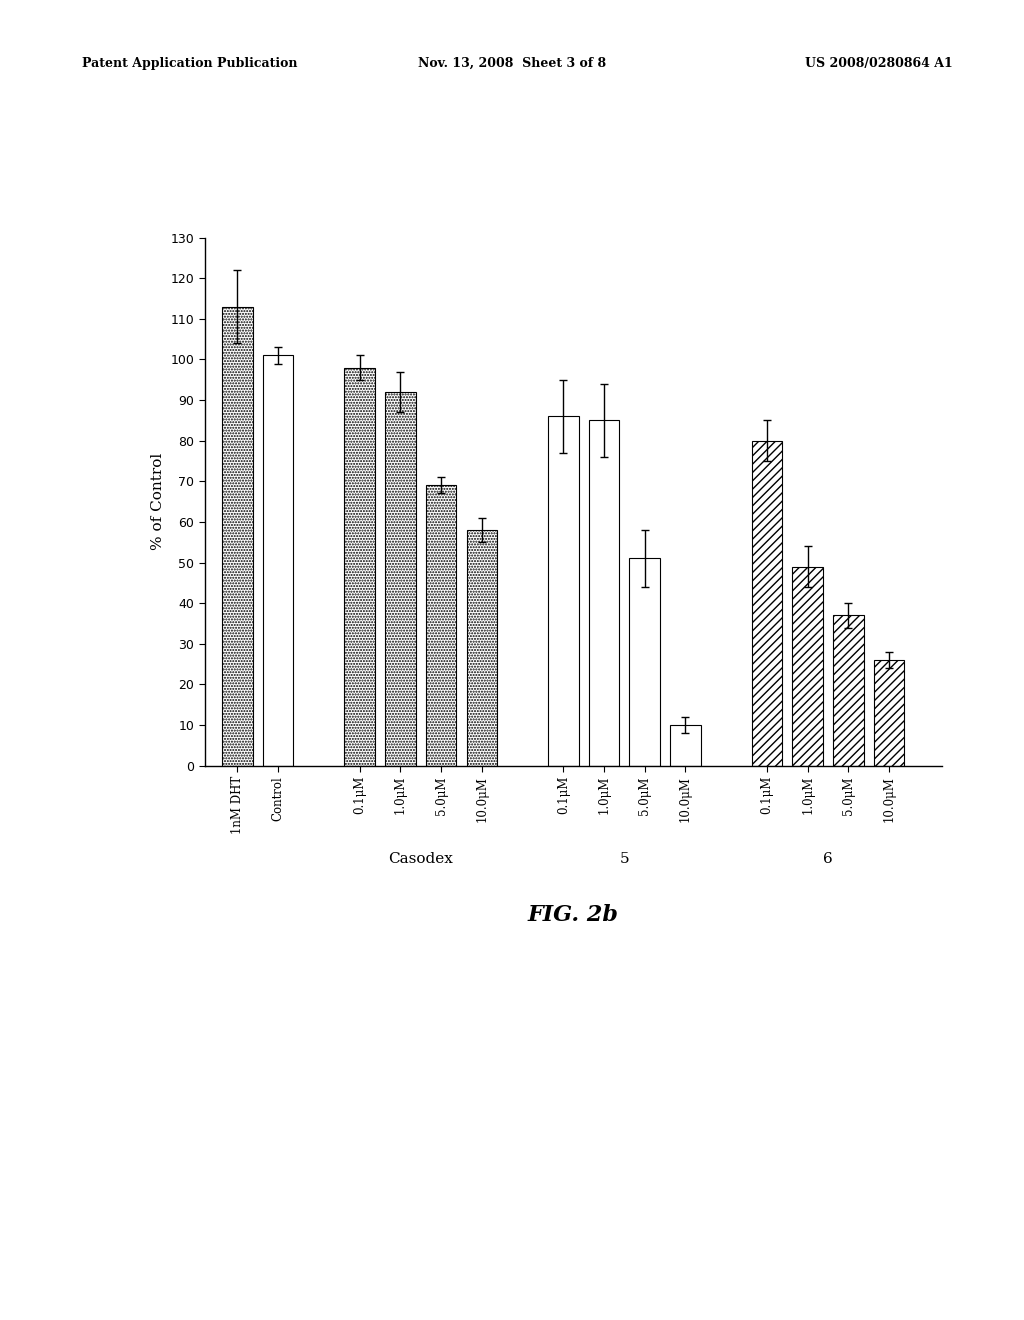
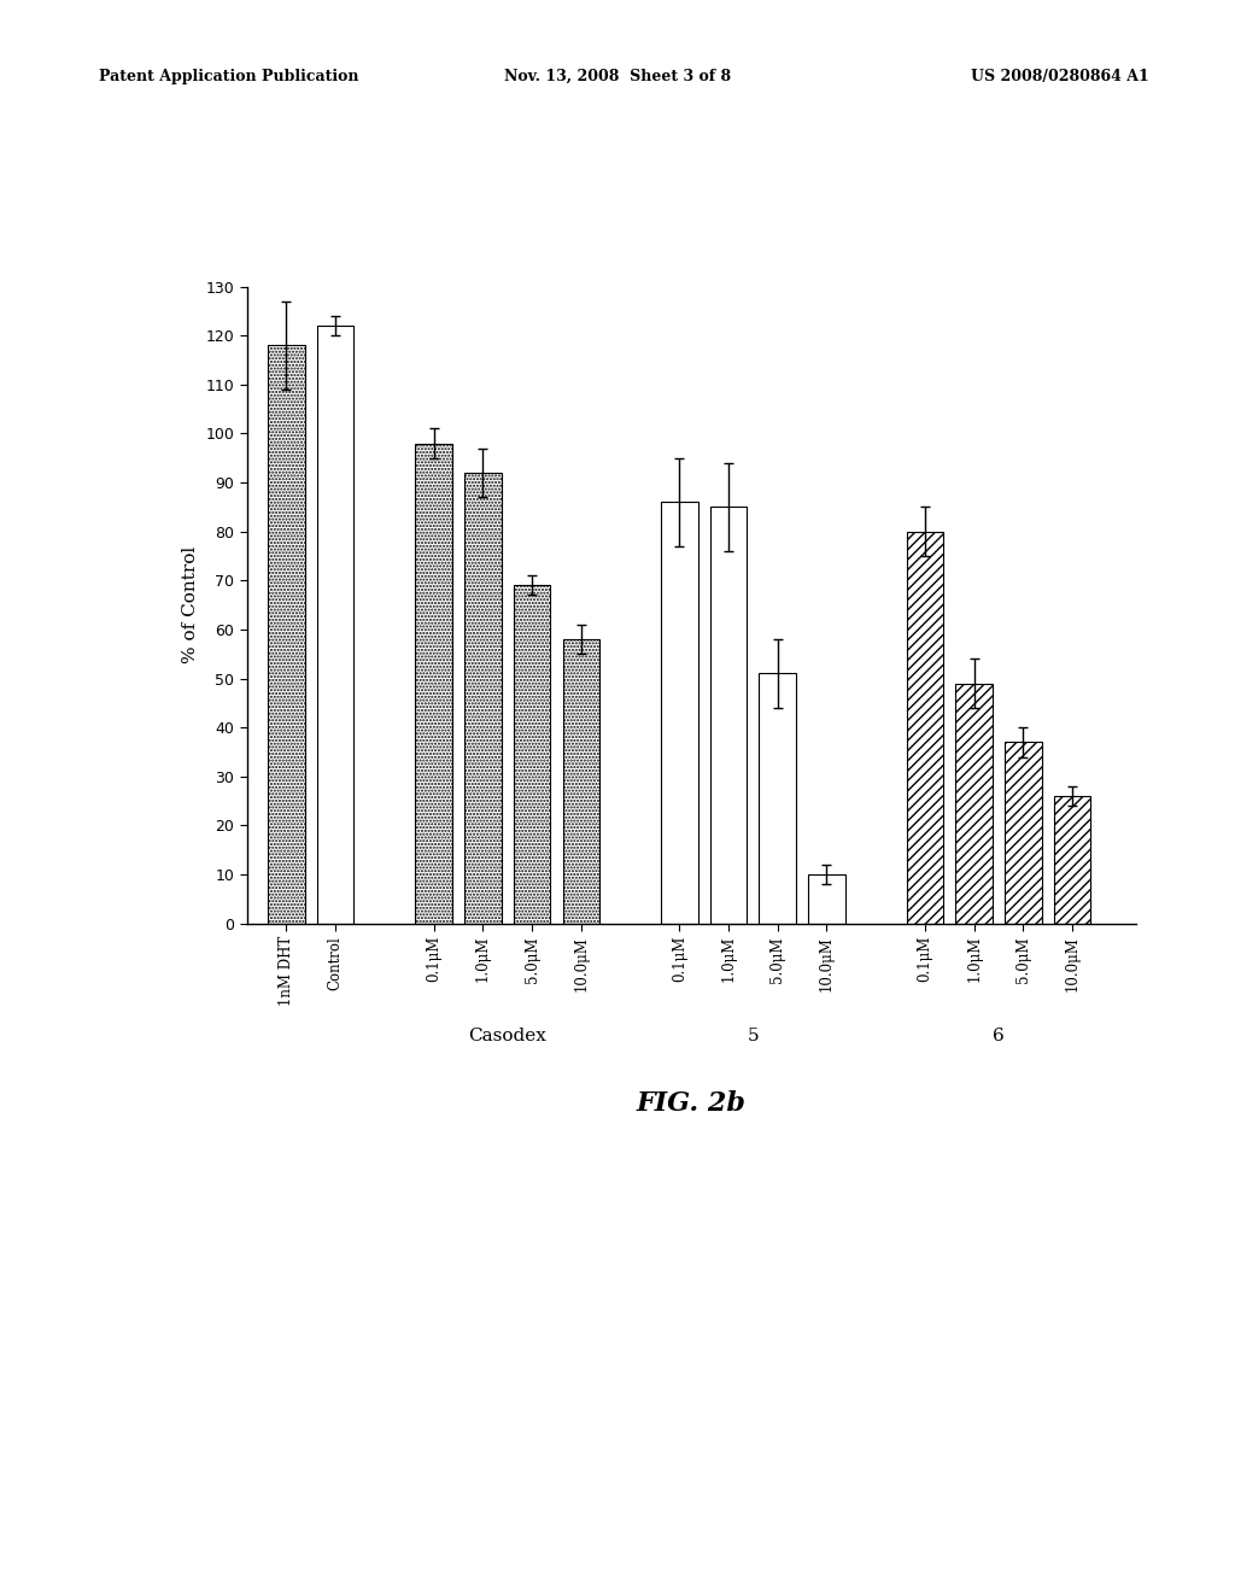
1nM DHT: 113 -> 118
Control: 101 -> 122
